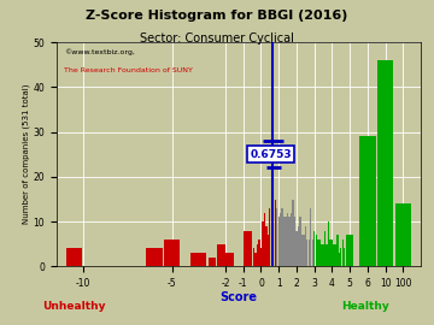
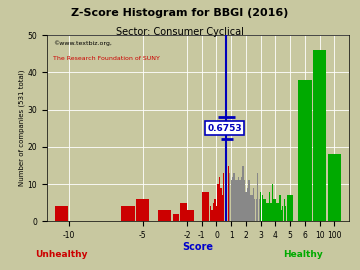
6: 29 -> 38
100: 14 -> 18
